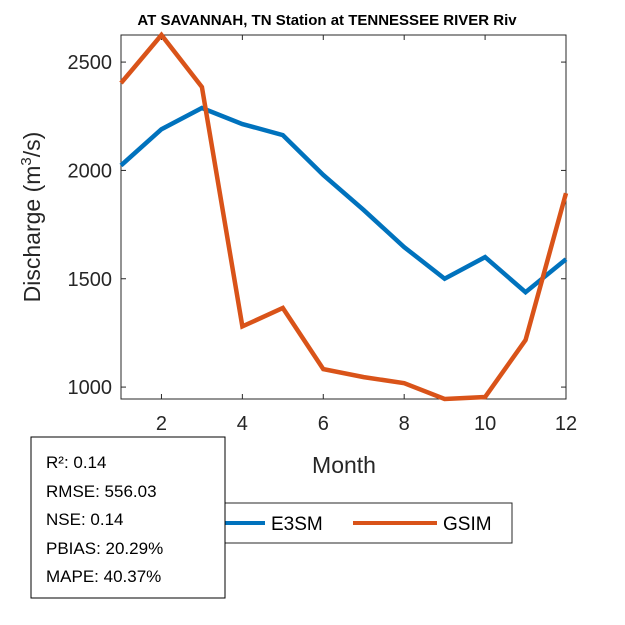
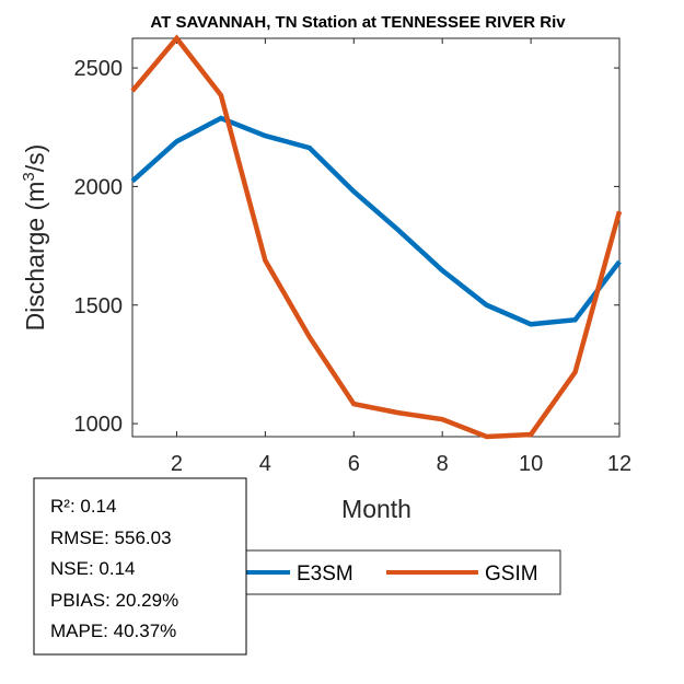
GSIM/4: 1280 -> 1690
E3SM/10: 1600 -> 1420
E3SM/12: 1590 -> 1680
